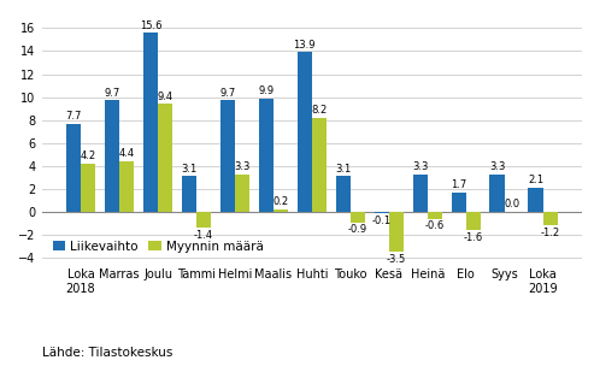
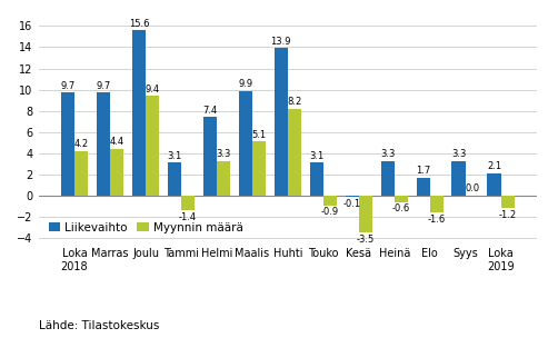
Liikevaihto/Loka 2018: 7.7 -> 9.7
Liikevaihto/Helmi: 9.7 -> 7.4
Myynnin määrä/Maalis: 0.2 -> 5.1
